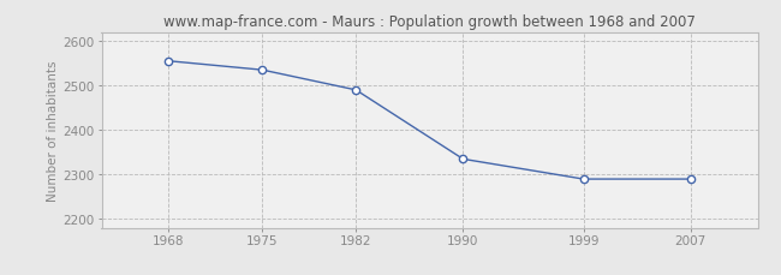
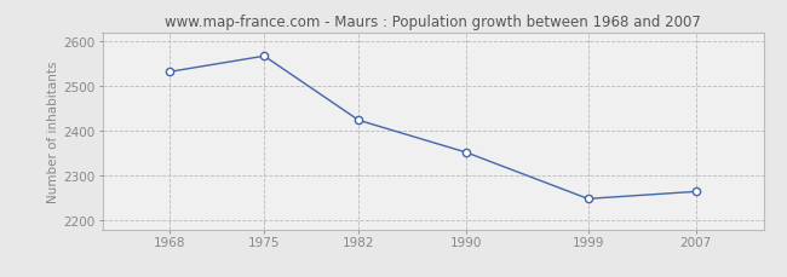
1968: 2555 -> 2532
1975: 2535 -> 2567
1982: 2490 -> 2424
1990: 2335 -> 2352
1999: 2290 -> 2249
2007: 2290 -> 2265
